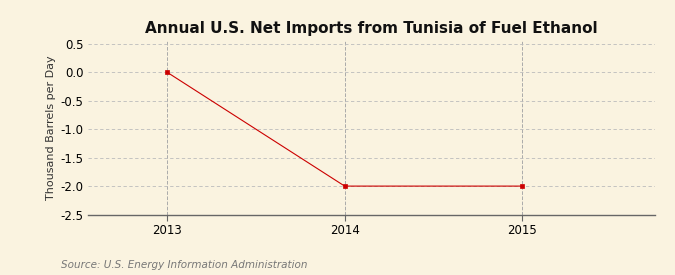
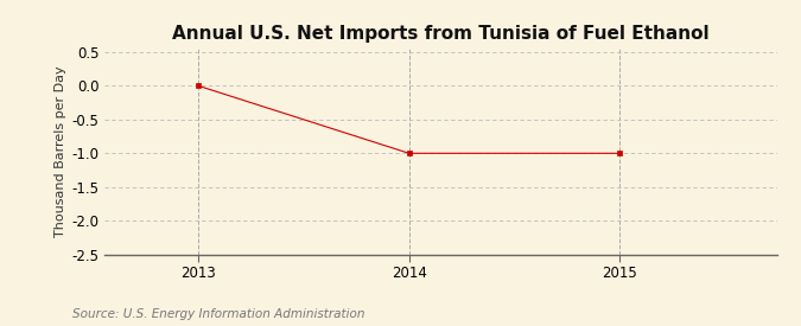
2014: -2 -> -1
2015: -2 -> -1
